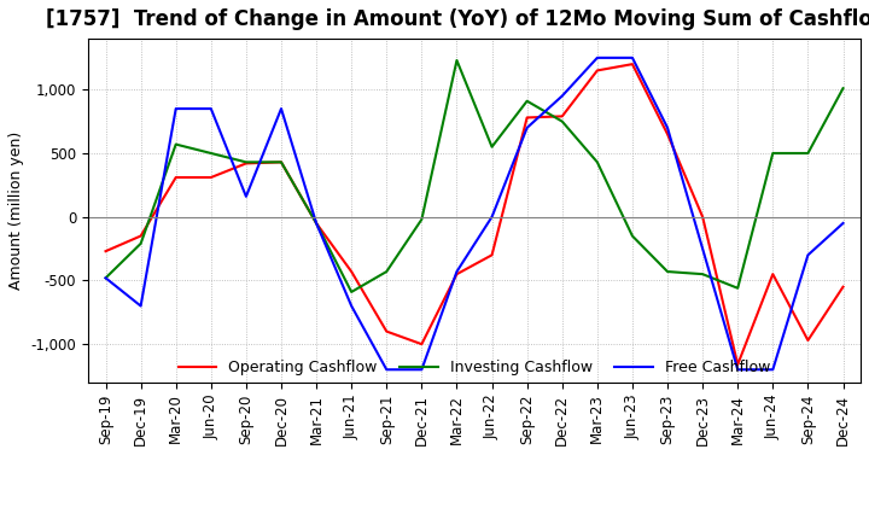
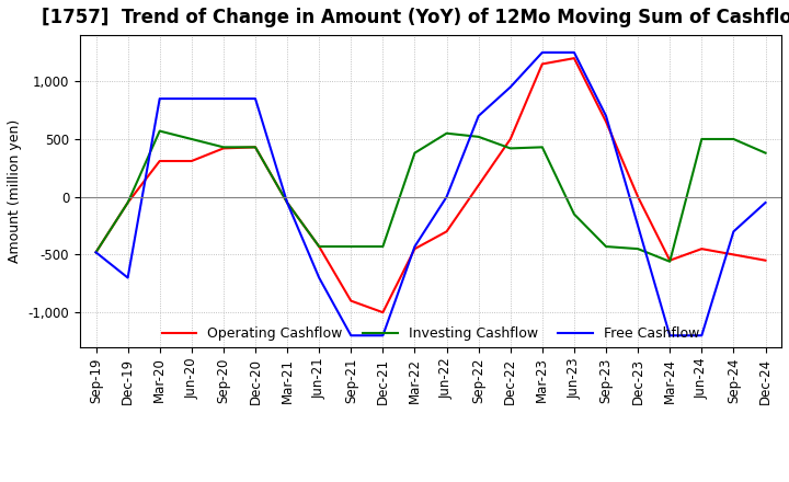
Operating Cashflow/Sep-19: -270 -> -480
Operating Cashflow/Dec-19: -150 -> -50
Investing Cashflow/Dec-19: -210 -> -50
Free Cashflow/Sep-20: 160 -> 850
Investing Cashflow/Jun-21: -590 -> -430
Investing Cashflow/Dec-21: -20 -> -430
Investing Cashflow/Mar-22: 1,230 -> 380
Operating Cashflow/Sep-22: 780 -> 100
Investing Cashflow/Sep-22: 910 -> 520
Operating Cashflow/Dec-22: 790 -> 500
Investing Cashflow/Dec-22: 750 -> 420
Operating Cashflow/Mar-24: -1,160 -> -550
Operating Cashflow/Sep-24: -970 -> -500
Investing Cashflow/Dec-24: 1,010 -> 380
